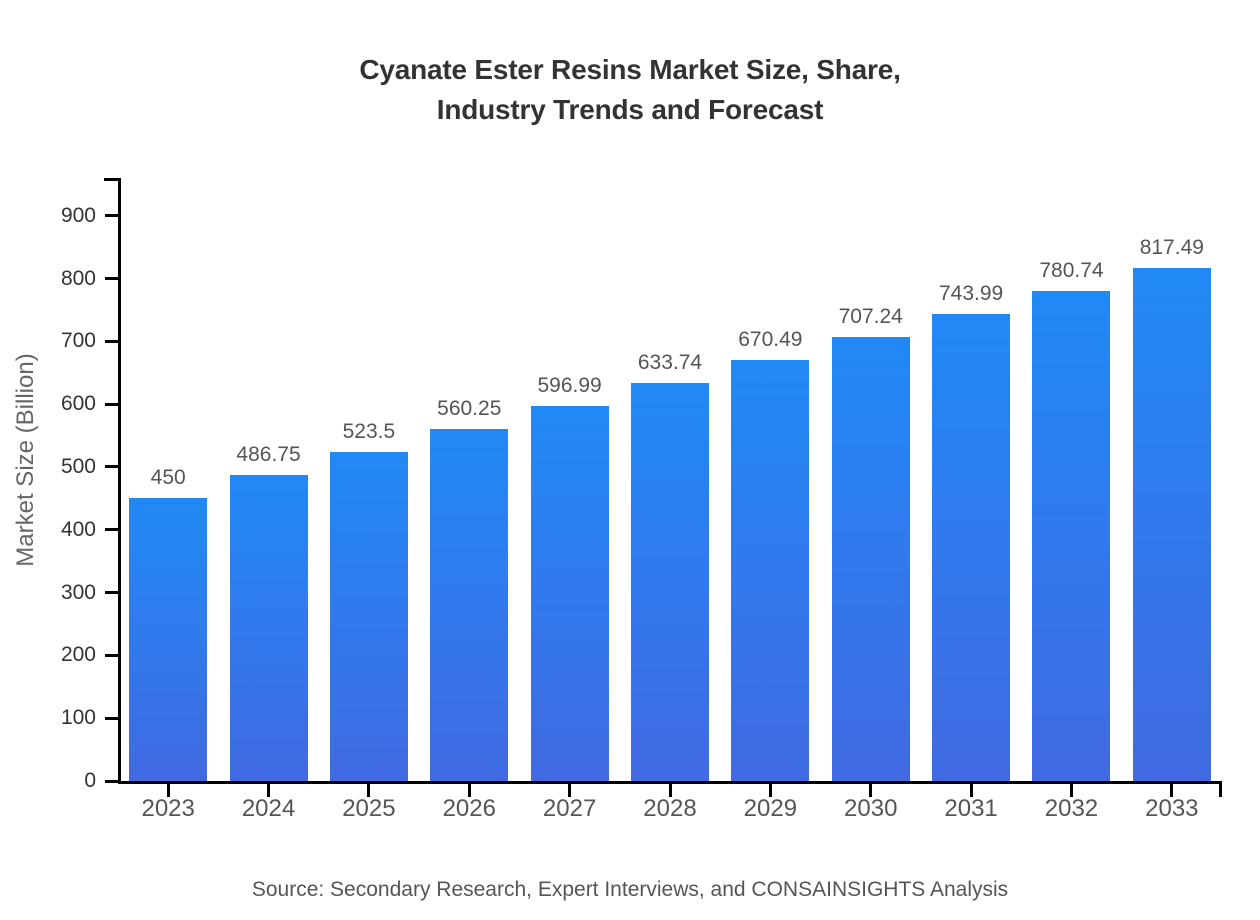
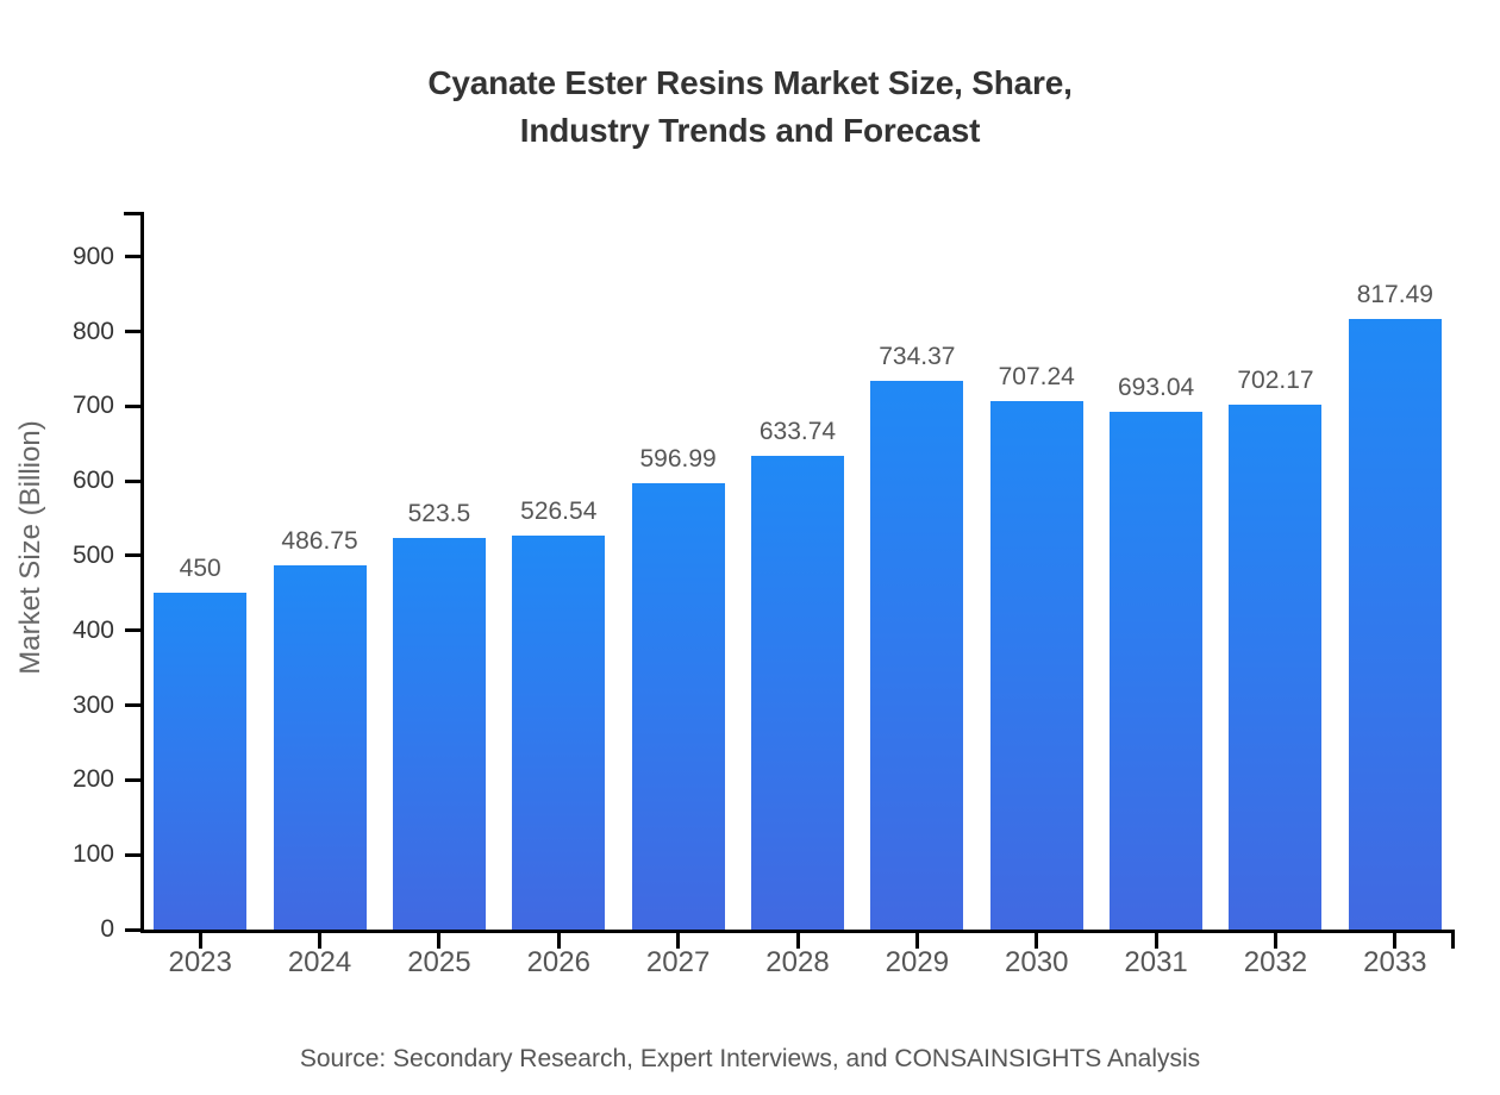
2026: 560.25 -> 526.54
2029: 670.49 -> 734.37
2031: 743.99 -> 693.04
2032: 780.74 -> 702.17
